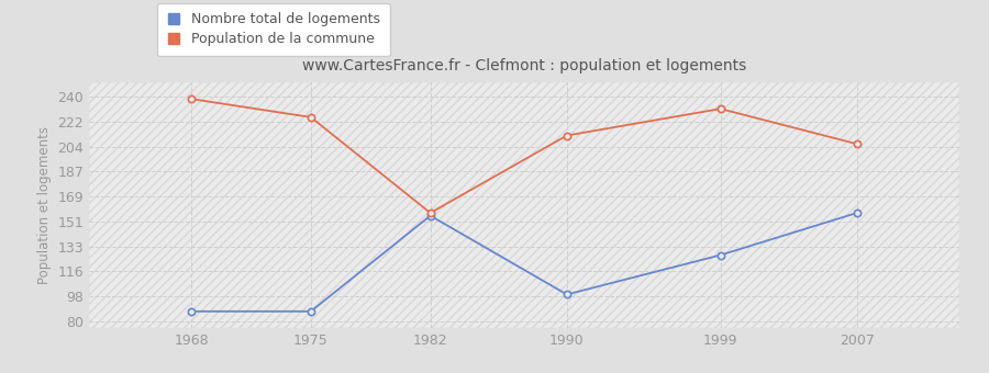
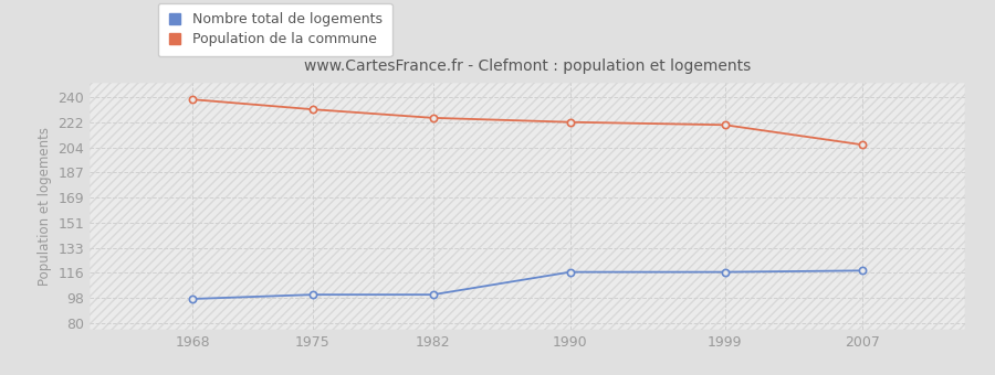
Nombre total de logements/1968: 87 -> 97
Nombre total de logements/1975: 87 -> 100
Population de la commune/1975: 225 -> 231
Nombre total de logements/1982: 155 -> 100
Population de la commune/1982: 157 -> 225
Nombre total de logements/1990: 99 -> 116
Population de la commune/1990: 212 -> 222
Nombre total de logements/1999: 127 -> 116
Population de la commune/1999: 231 -> 220
Nombre total de logements/2007: 157 -> 117
